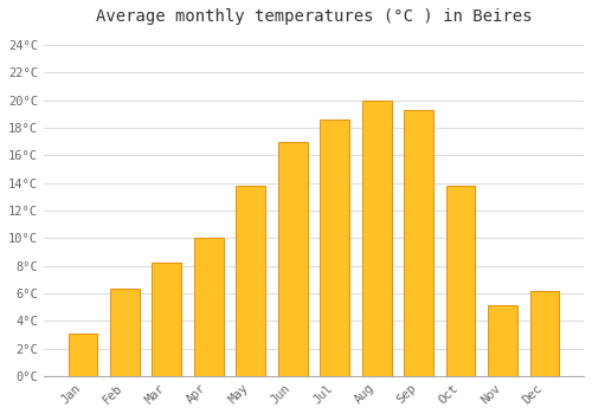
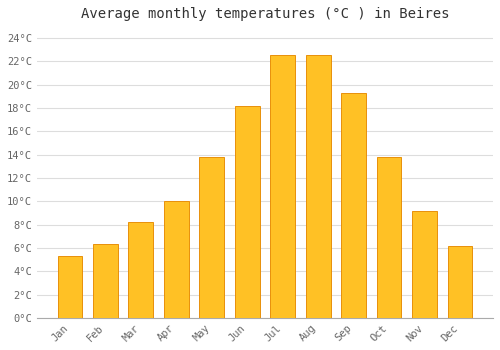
Jan: 3.1°C -> 5.3°C
Jun: 17.0°C -> 18.2°C
Jul: 18.6°C -> 22.5°C
Aug: 20.0°C -> 22.5°C
Nov: 5.1°C -> 9.2°C
